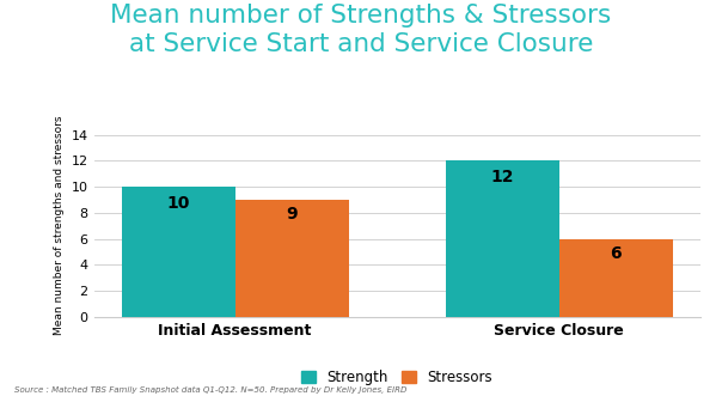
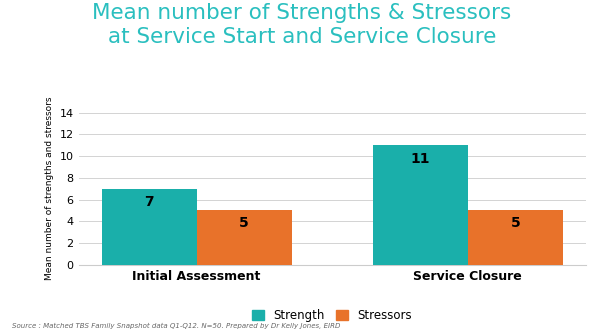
Strength/Initial Assessment: 10 -> 7
Stressors/Initial Assessment: 9 -> 5
Strength/Service Closure: 12 -> 11
Stressors/Service Closure: 6 -> 5
